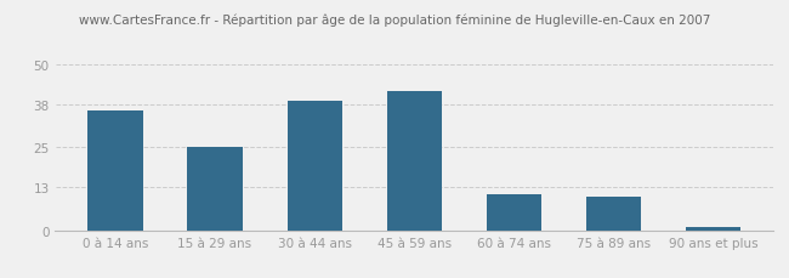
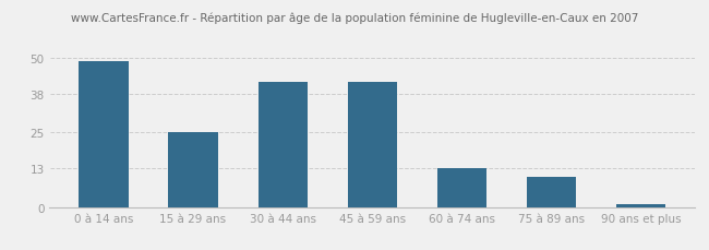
0 à 14 ans: 36 -> 49
30 à 44 ans: 39 -> 42
60 à 74 ans: 11 -> 13
